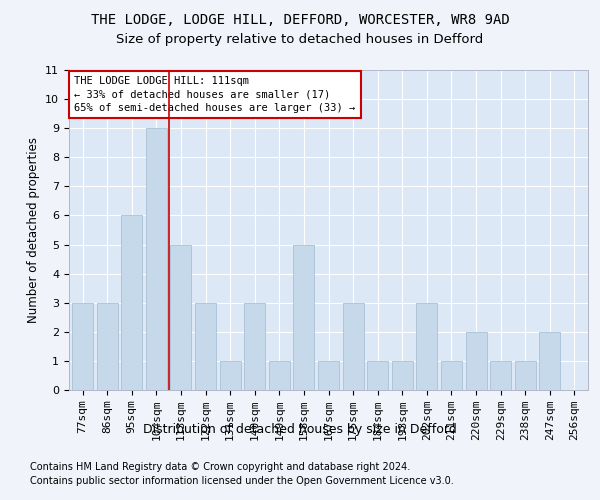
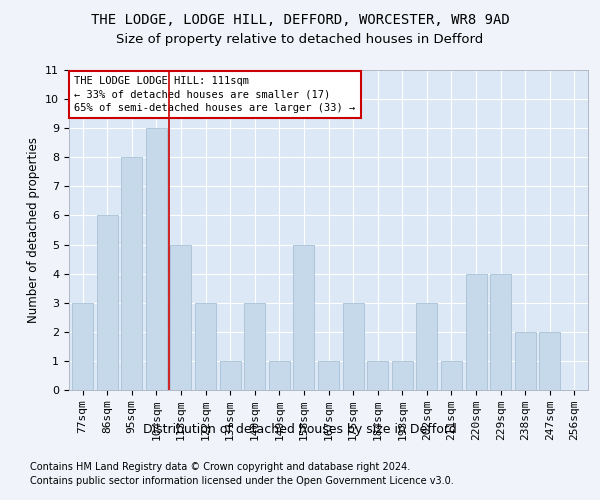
86sqm: 3 -> 6
95sqm: 6 -> 8
220sqm: 2 -> 4
229sqm: 1 -> 4
238sqm: 1 -> 2
